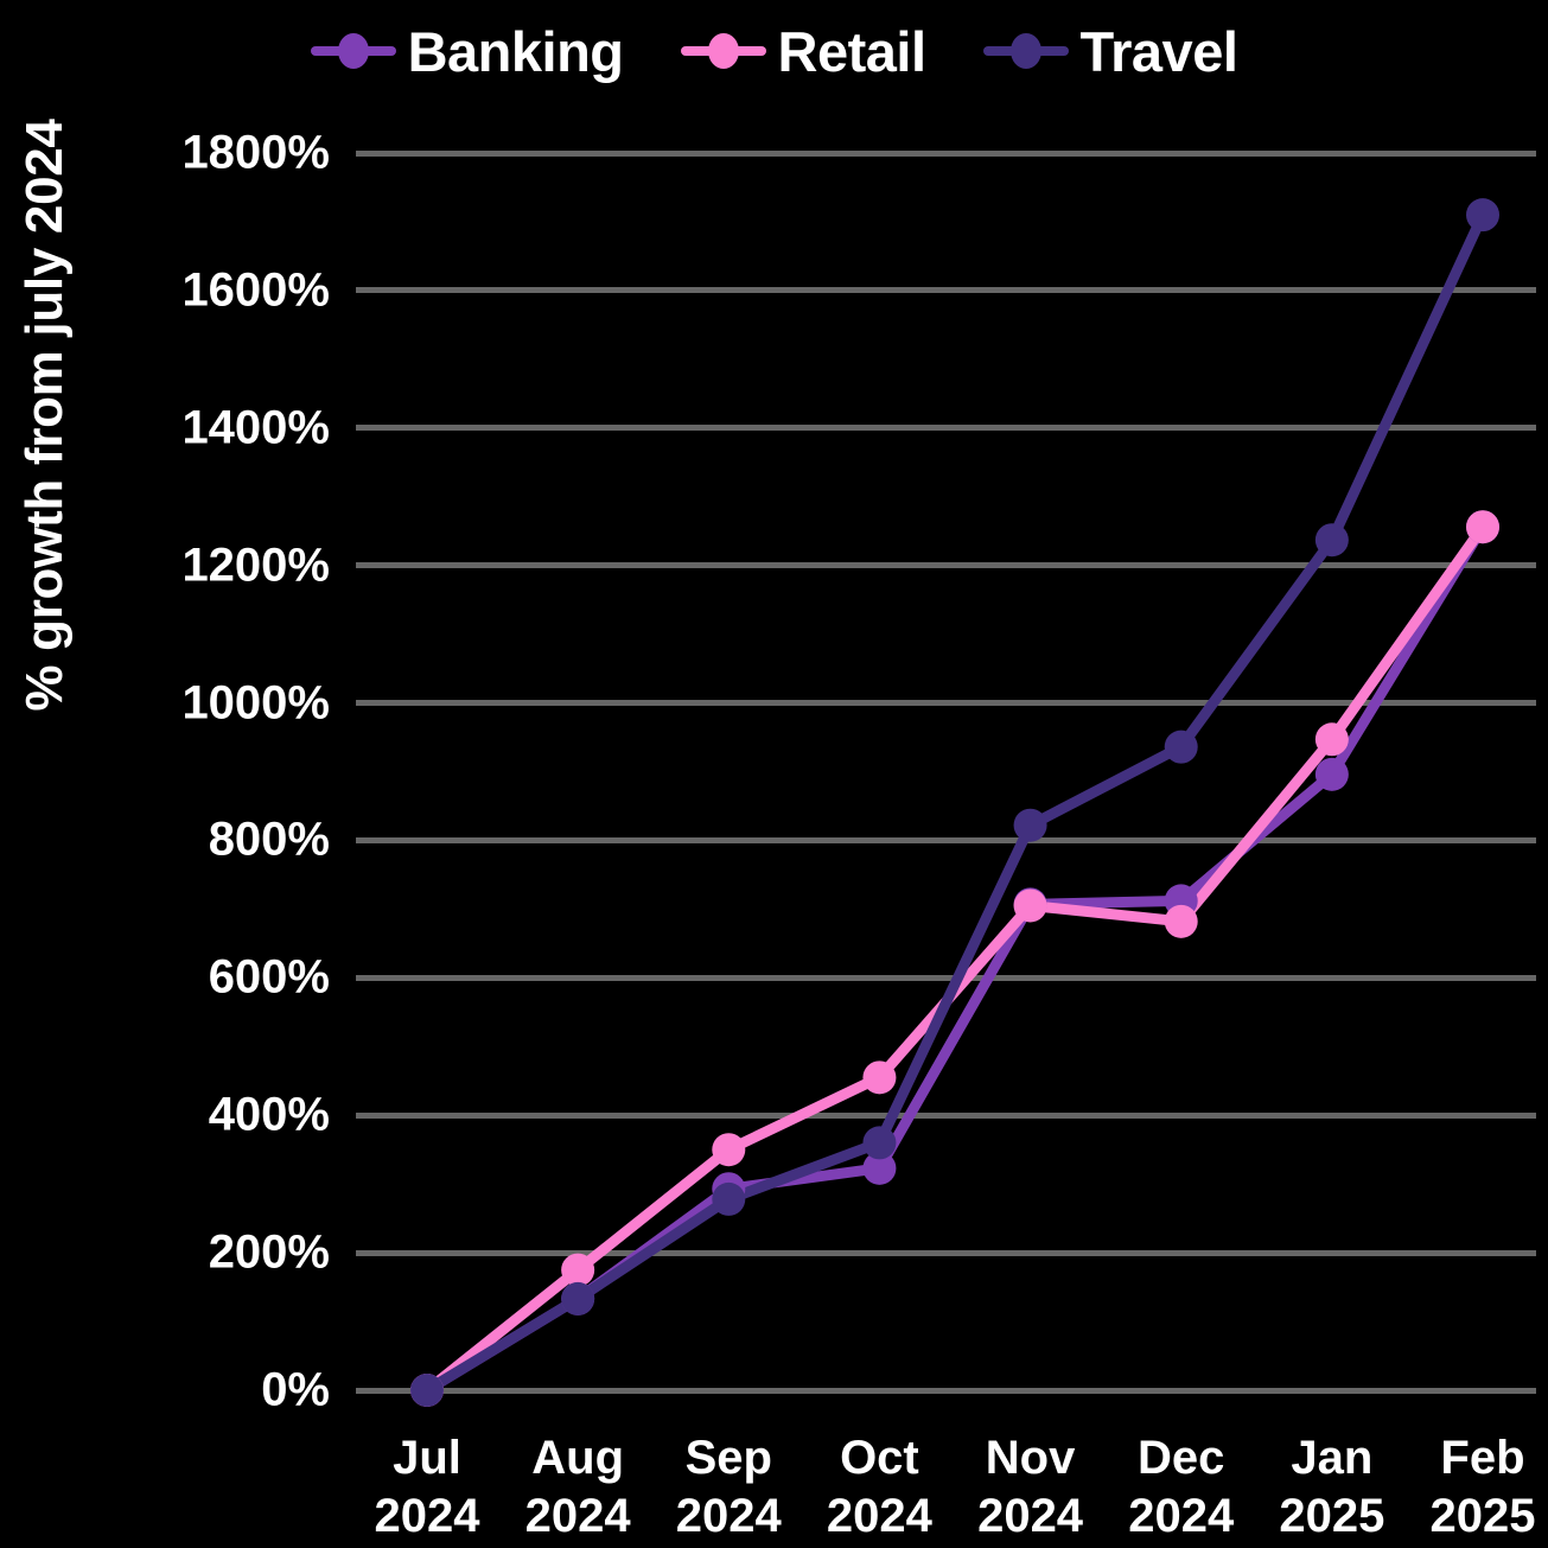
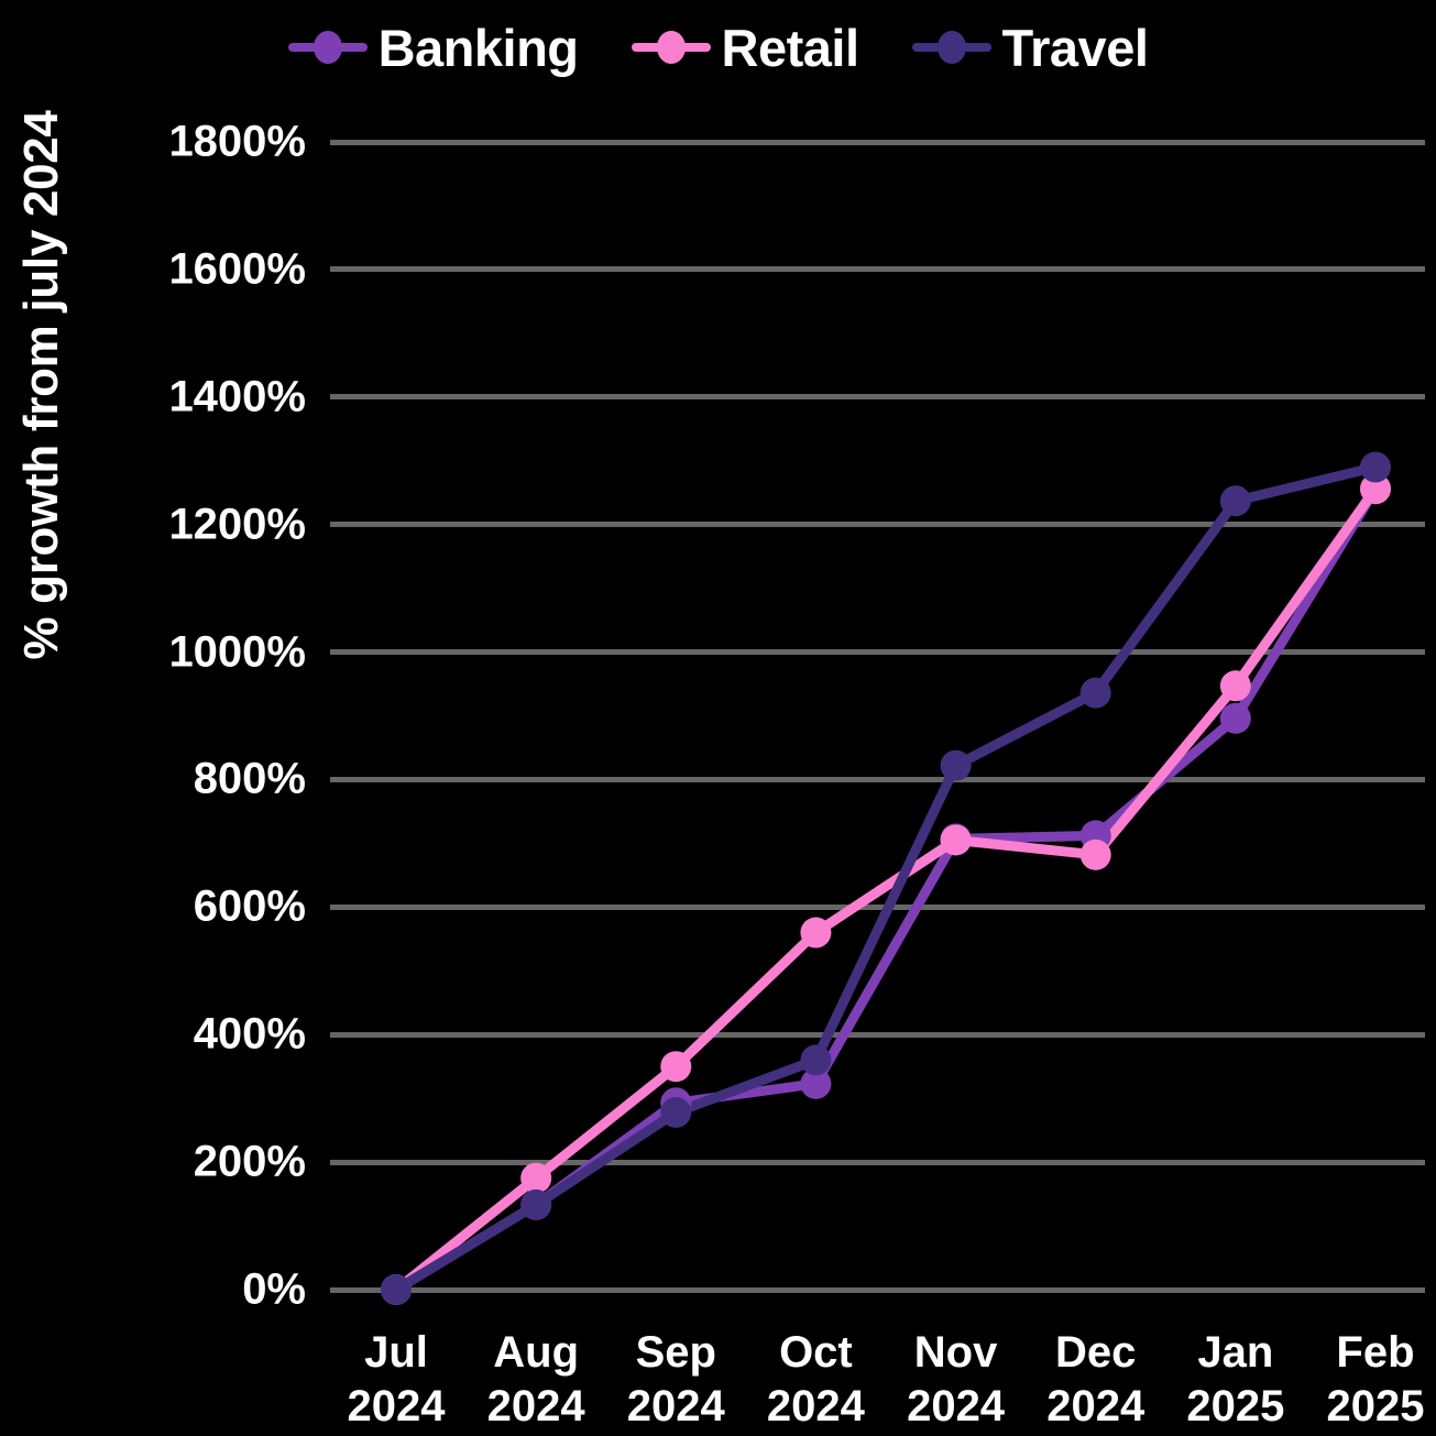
Retail/Oct 2024: 460% -> 560%
Travel/Feb 2025: 1710% -> 1290%
